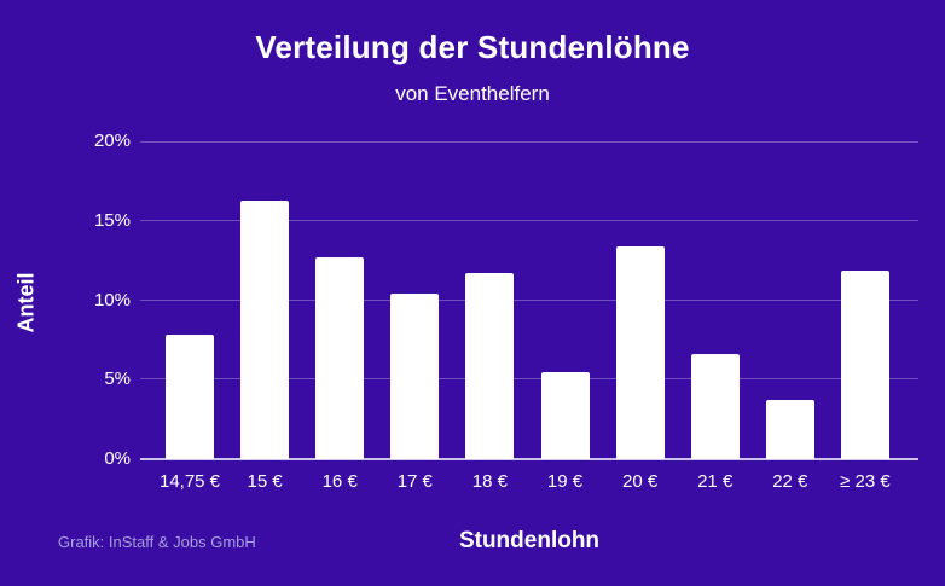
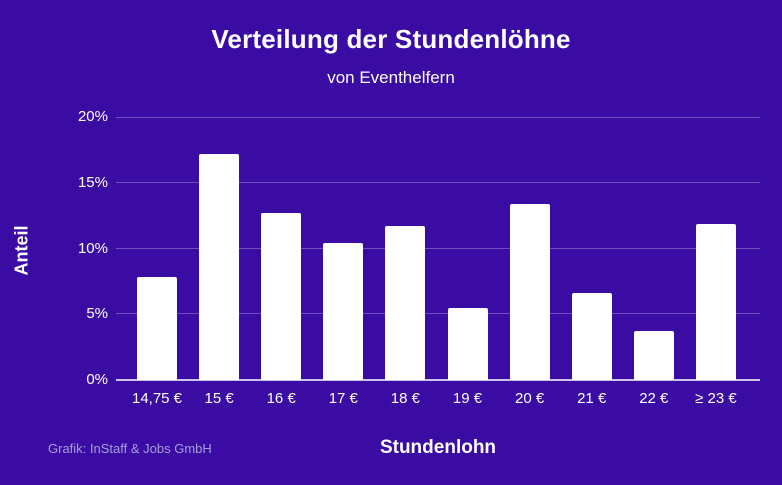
15 €: 16.3% -> 17.2%
